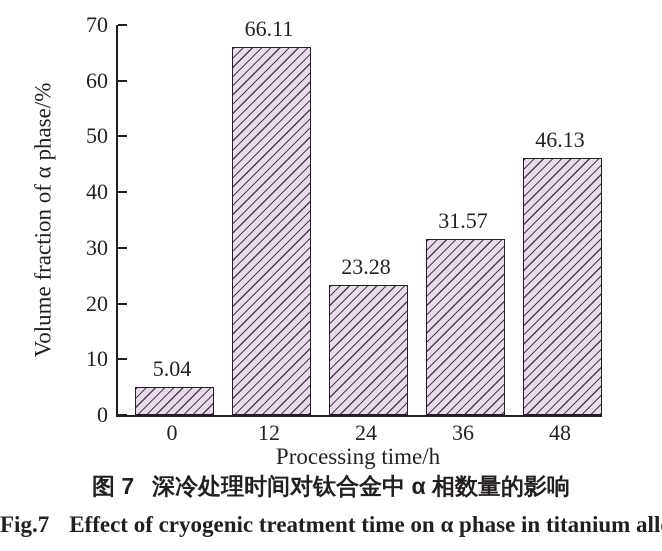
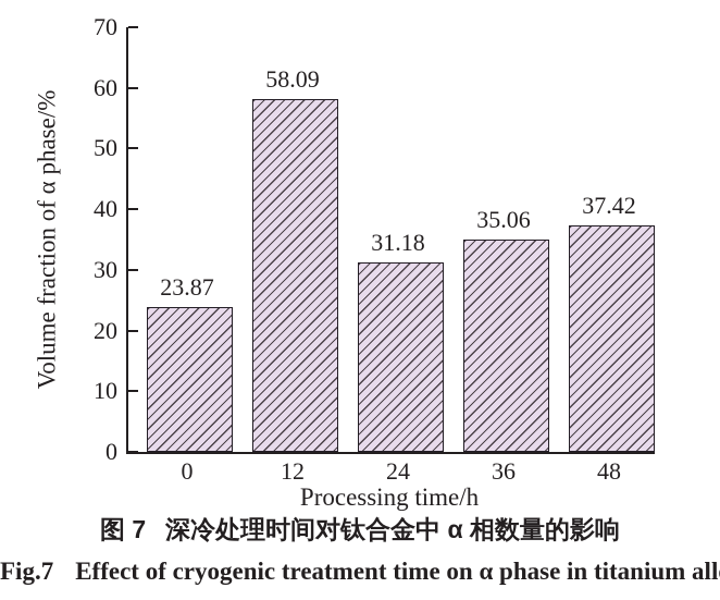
0: 5.04 -> 23.87
12: 66.11 -> 58.09
24: 23.28 -> 31.18
36: 31.57 -> 35.06
48: 46.13 -> 37.42
